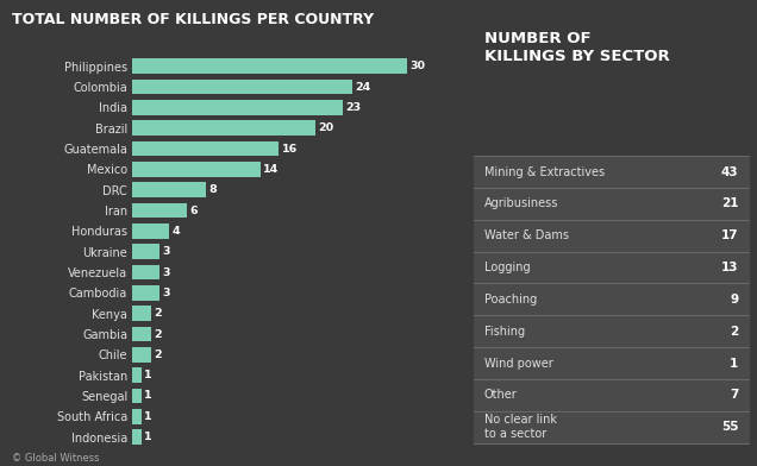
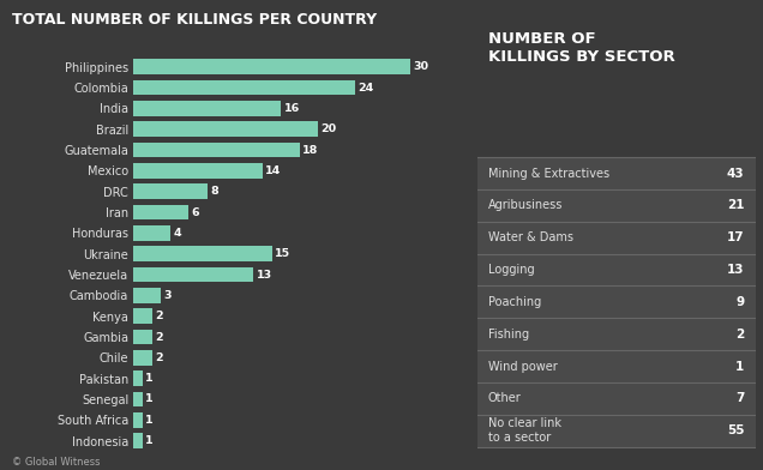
India: 23 -> 16
Guatemala: 16 -> 18
Ukraine: 3 -> 15
Venezuela: 3 -> 13
